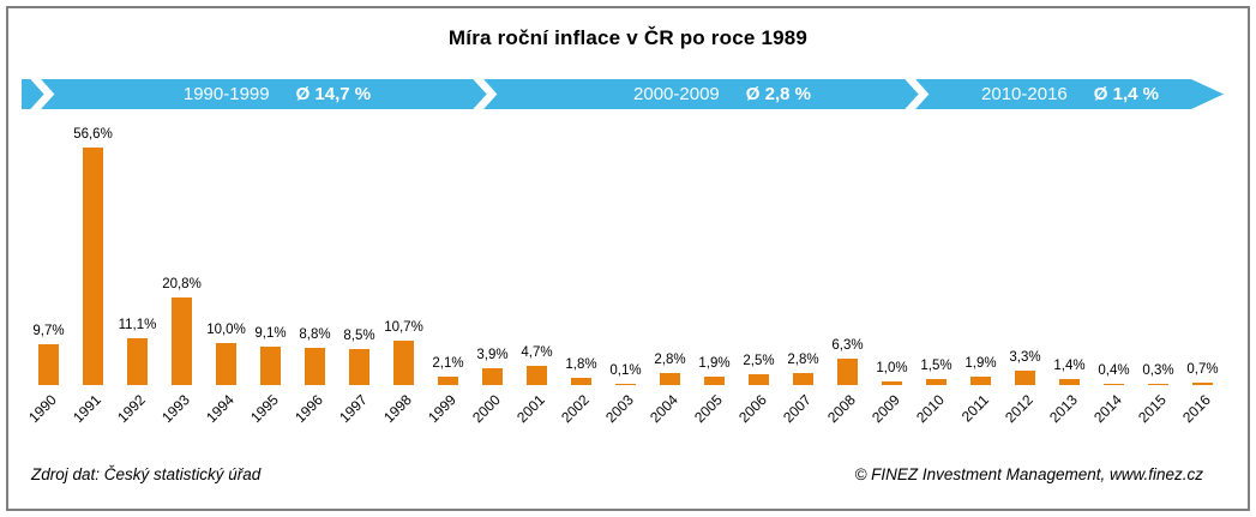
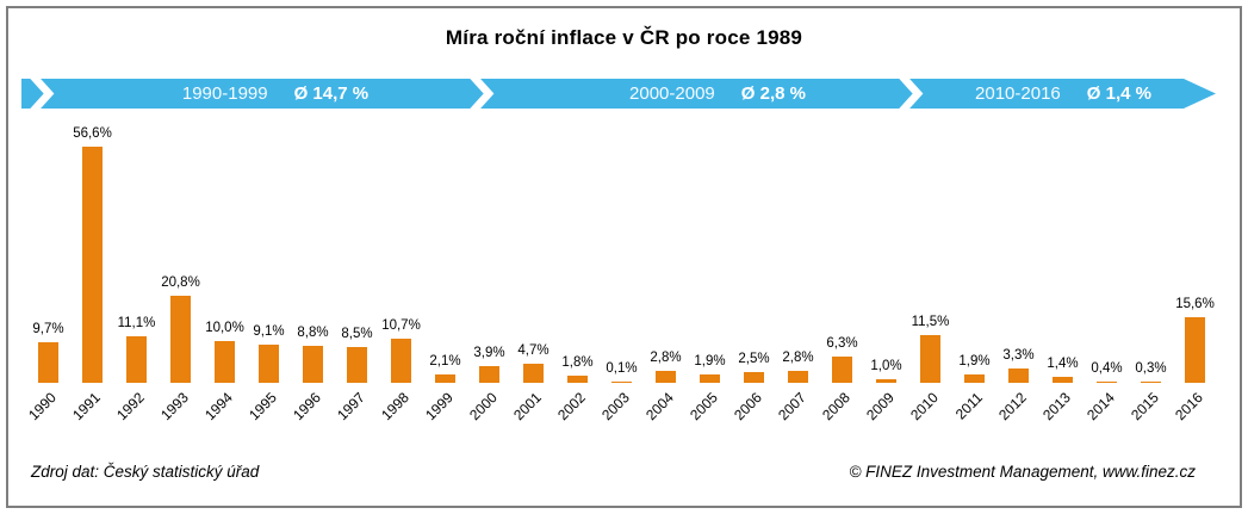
2010: 1,5% -> 11,5%
2016: 0,7% -> 15,6%
